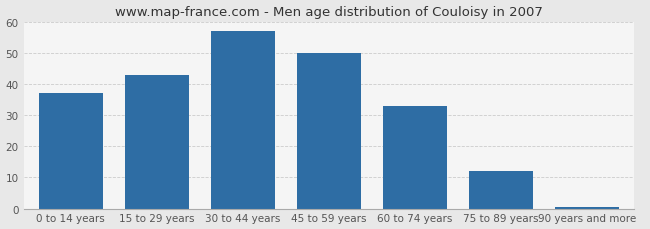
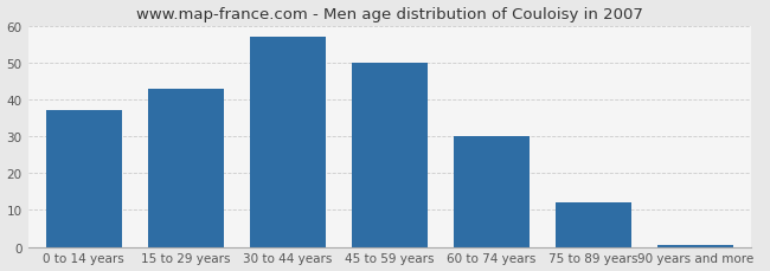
60 to 74 years: 33.0 -> 30.0
